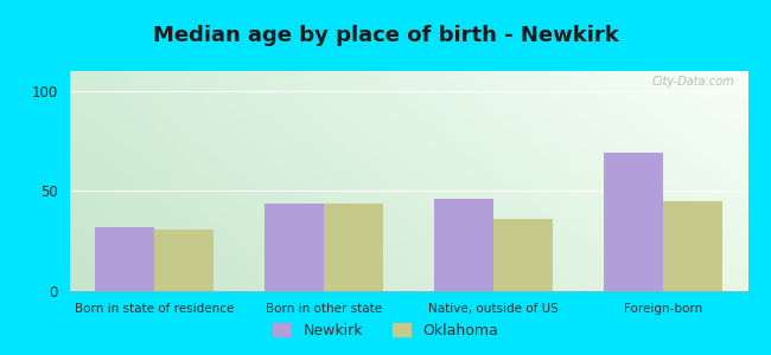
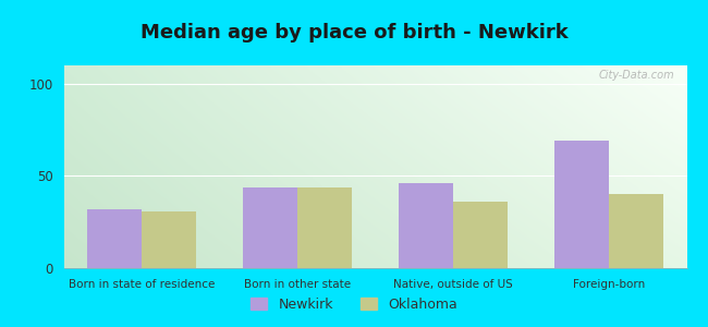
Oklahoma/Foreign-born: 45 -> 40
